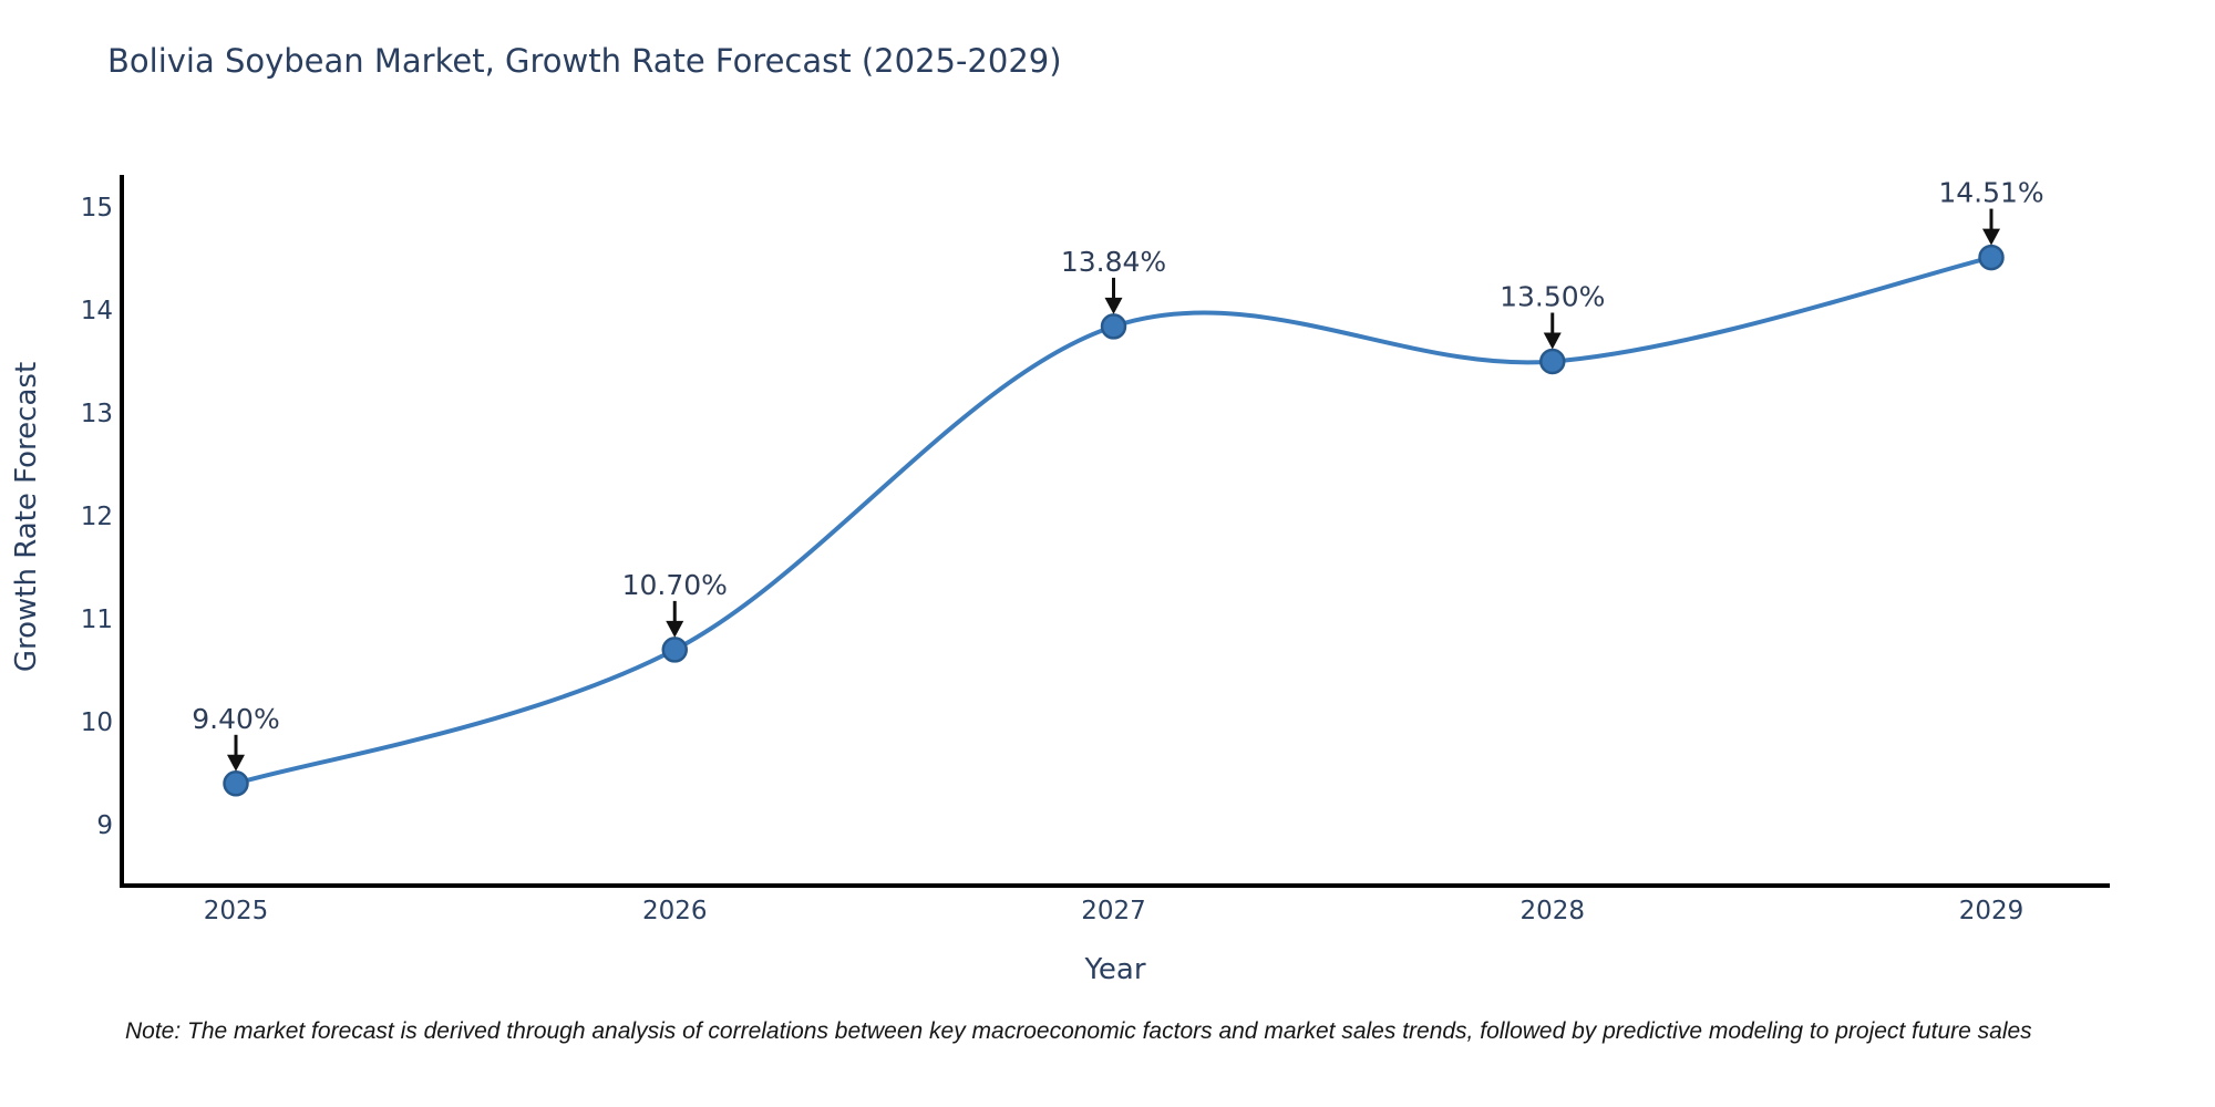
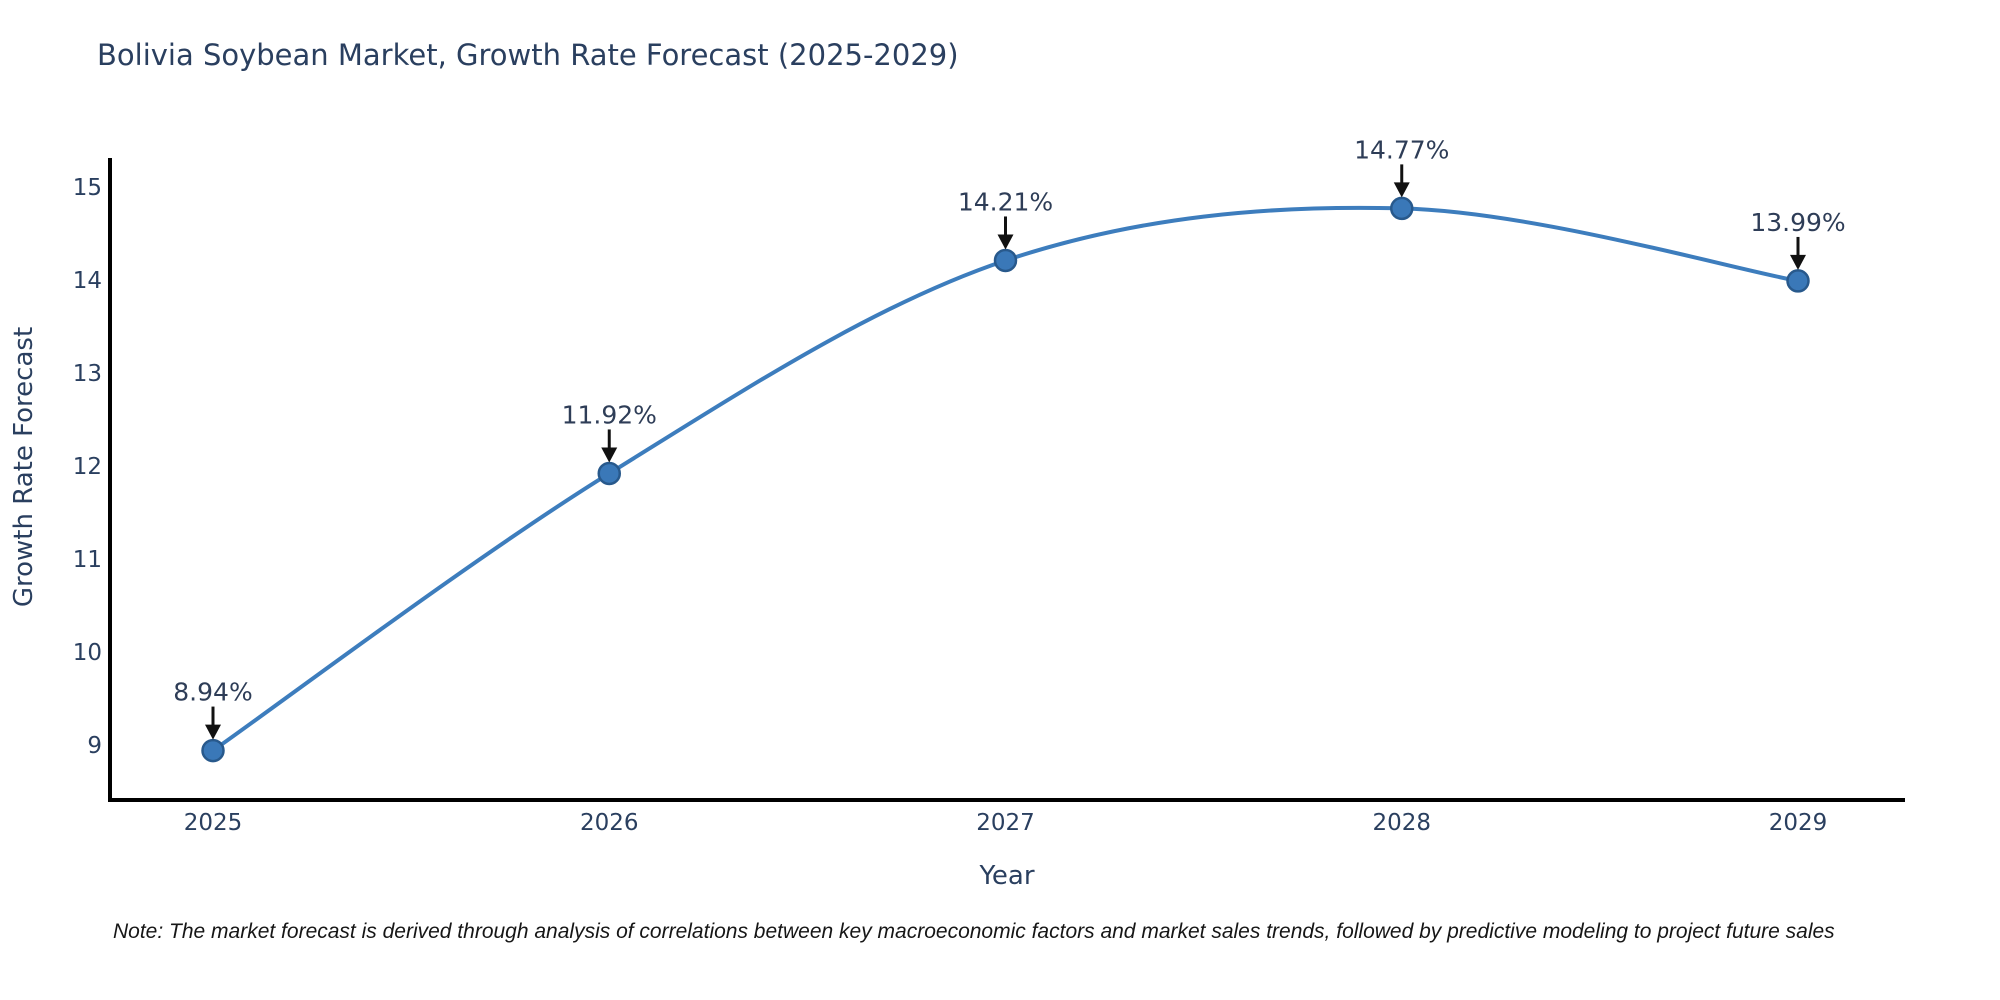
2025: 9.40% -> 8.94%
2026: 10.70% -> 11.92%
2027: 13.84% -> 14.21%
2028: 13.50% -> 14.77%
2029: 14.51% -> 13.99%
